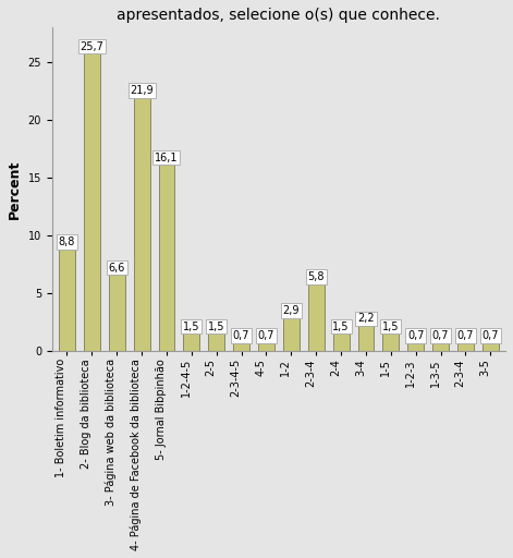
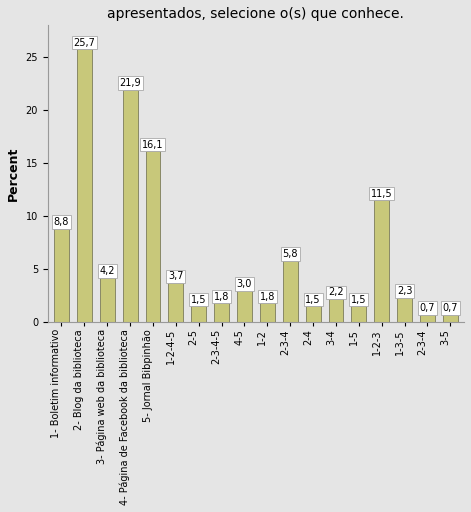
3- Página web da biblioteca: 6,6 -> 4,2
1-2-4-5: 1,5 -> 3,7
2-3-4-5: 0,7 -> 1,8
4-5: 0,7 -> 3,0
1-2: 2,9 -> 1,8
1-2-3: 0,7 -> 11,5
1-3-5: 0,7 -> 2,3
